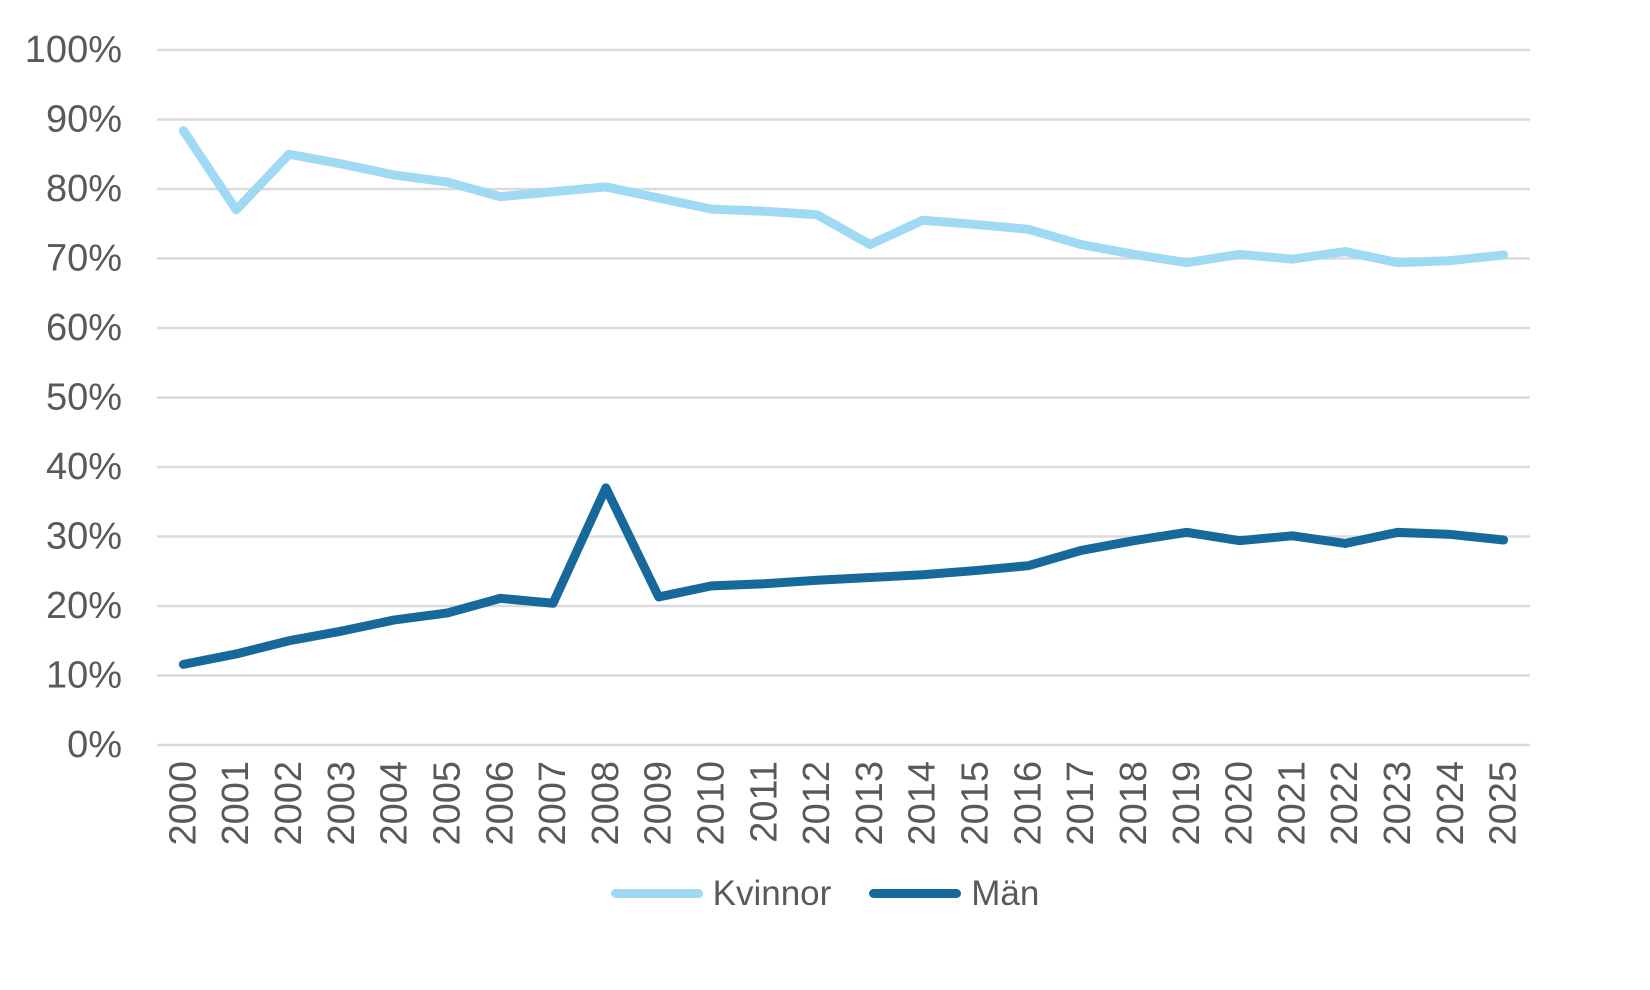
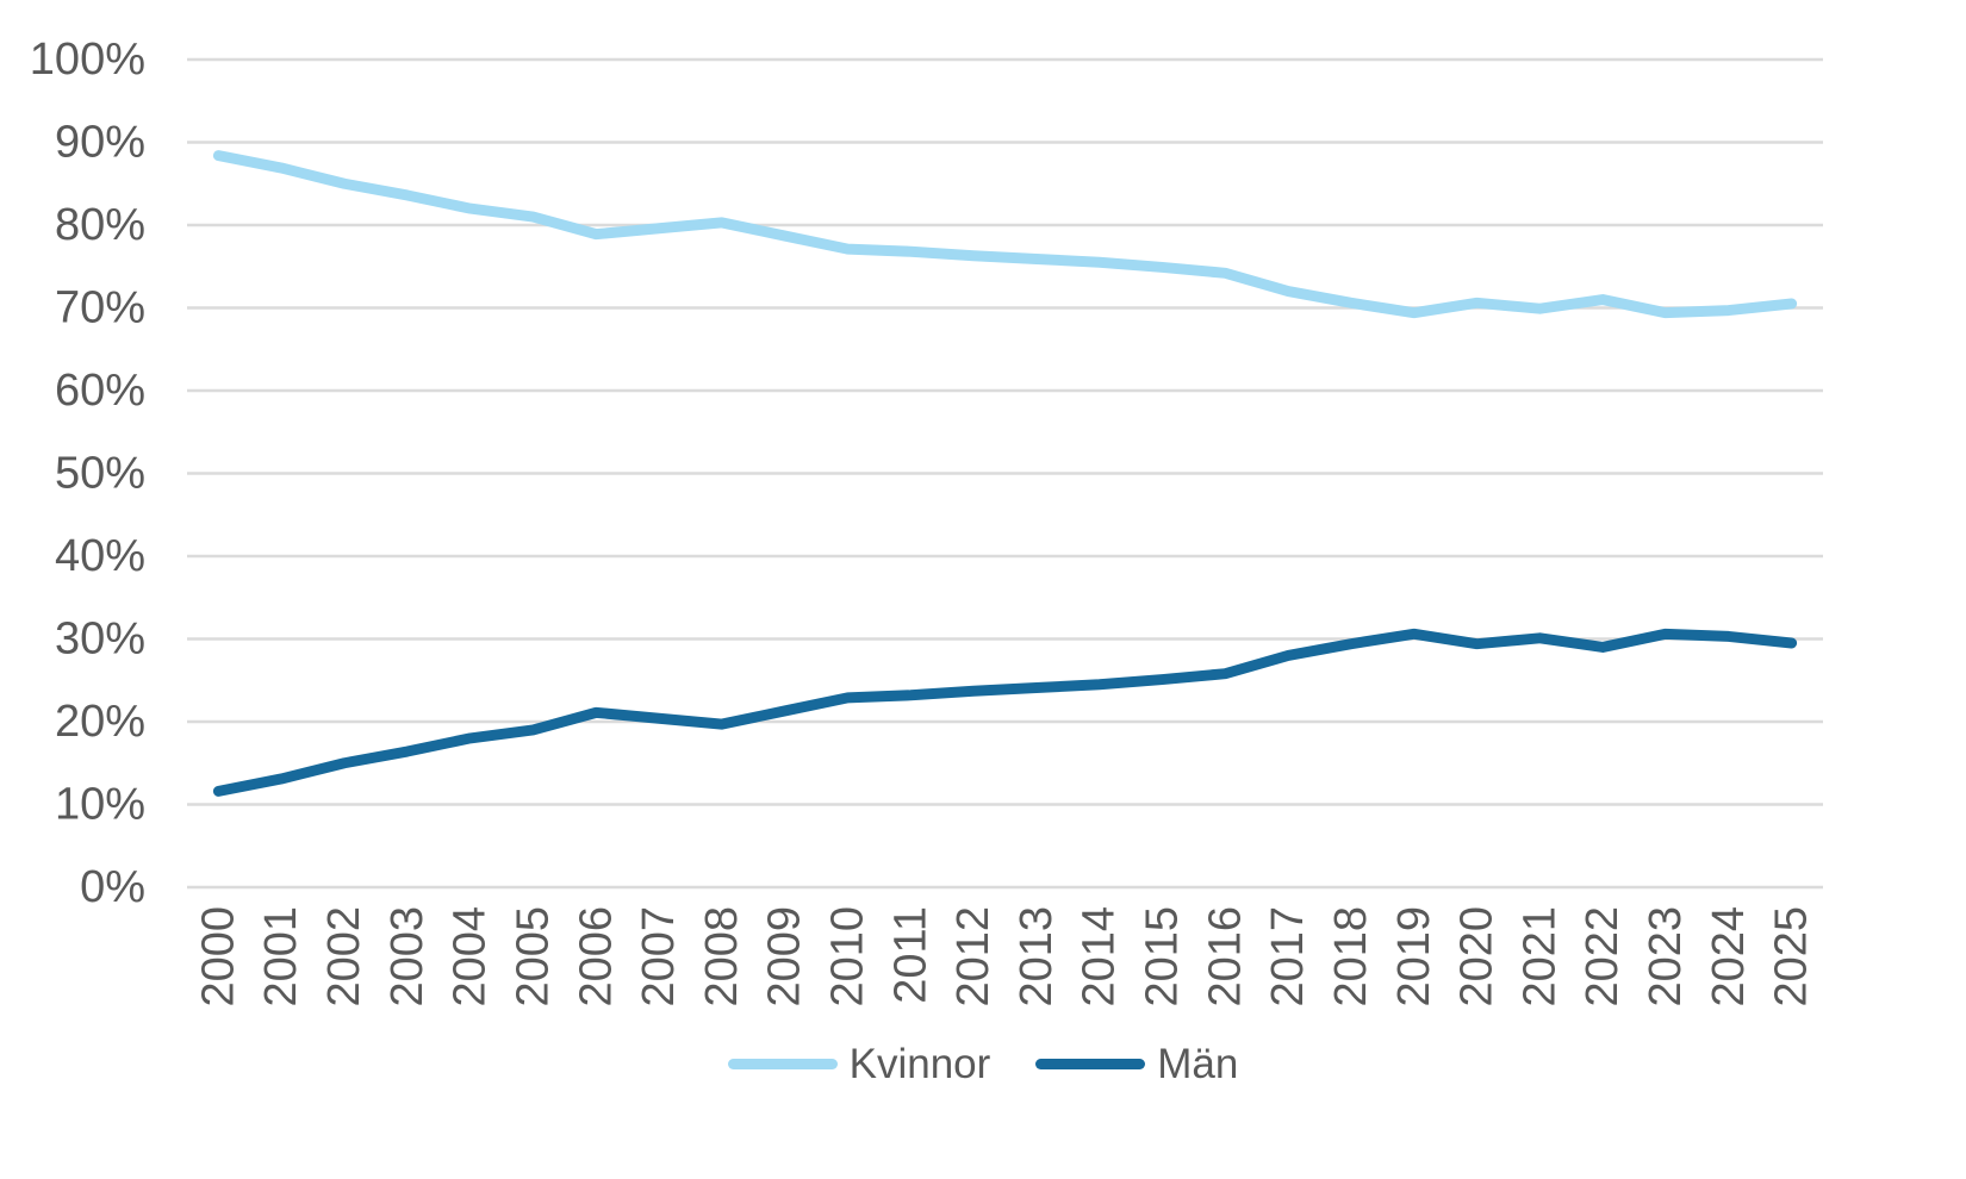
Kvinnor/2001: 77% -> 87%
Män/2008: 37% -> 20%
Kvinnor/2013: 72% -> 76%
